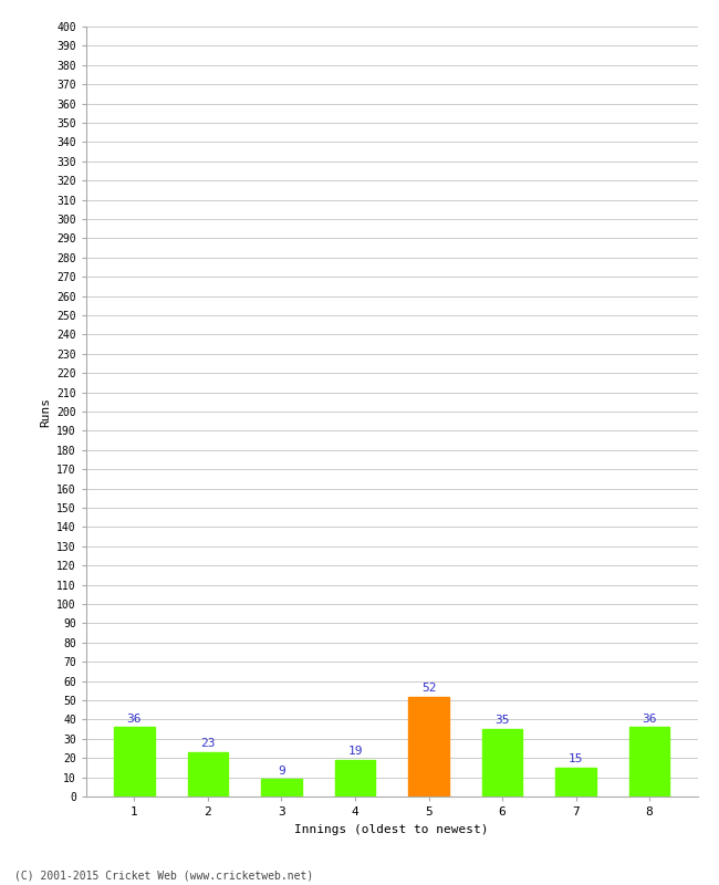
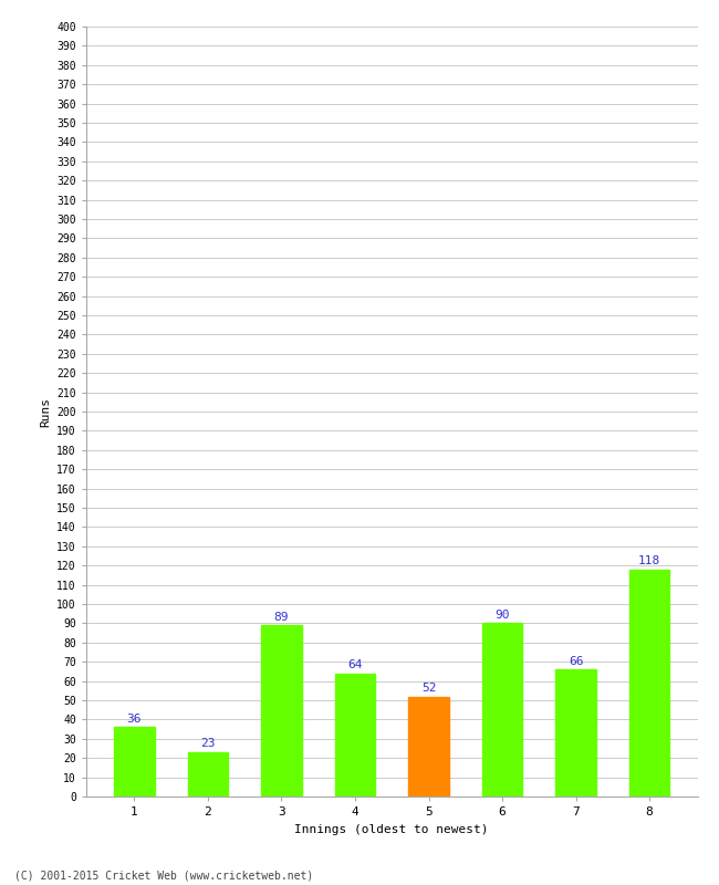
3: 9 -> 89
4: 19 -> 64
6: 35 -> 90
7: 15 -> 66
8: 36 -> 118
